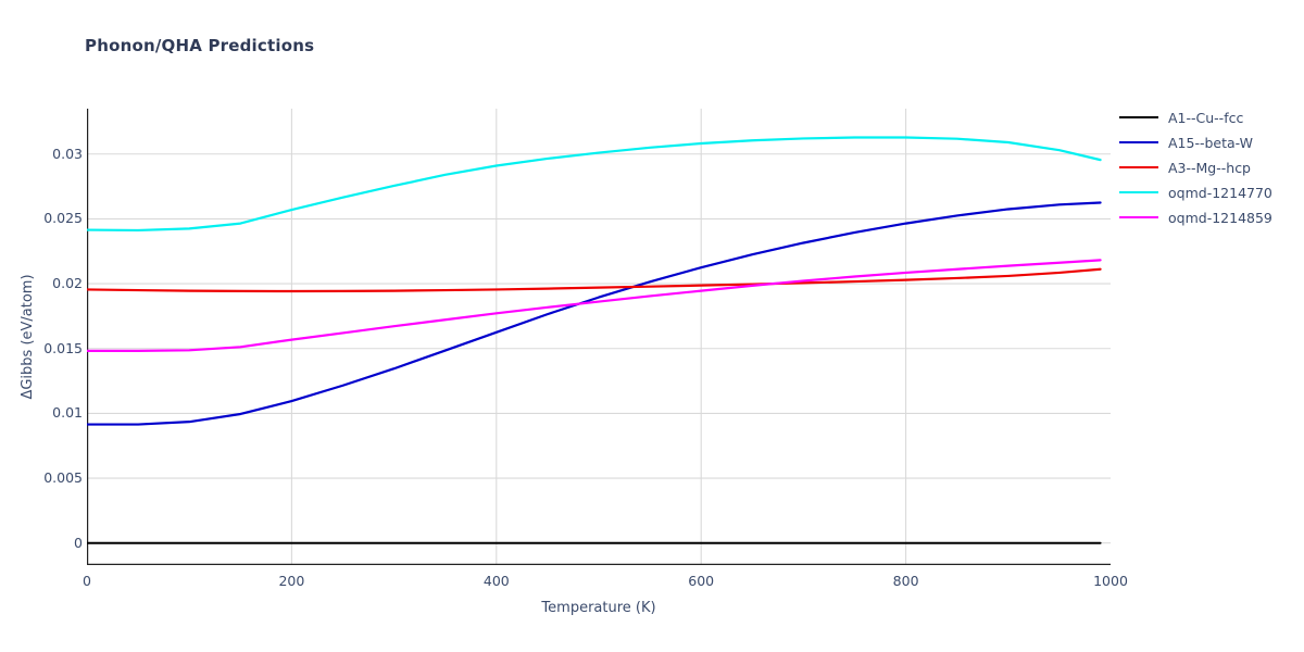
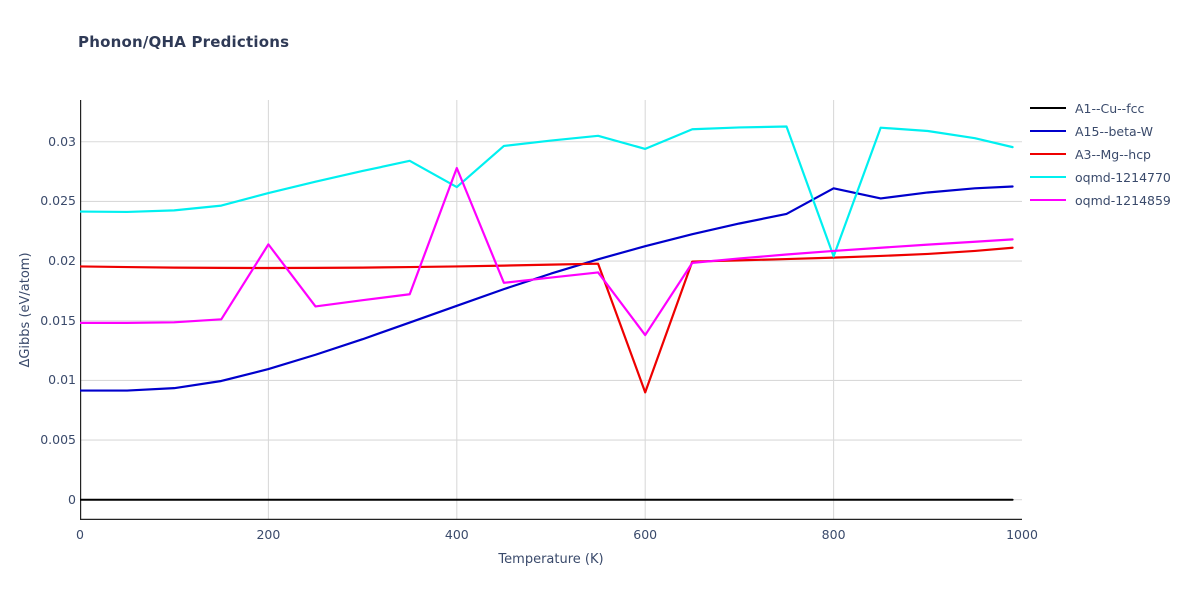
oqmd-1214859/200: 0.0157 -> 0.0214
oqmd-1214770/400: 0.0291 -> 0.0262
oqmd-1214859/400: 0.0177 -> 0.0278
A3--Mg--hcp/600: 0.0199 -> 0.0090
oqmd-1214770/600: 0.0308 -> 0.0294
oqmd-1214859/600: 0.0194 -> 0.0138
A15--beta-W/800: 0.0246 -> 0.0261
oqmd-1214770/800: 0.0313 -> 0.0204
